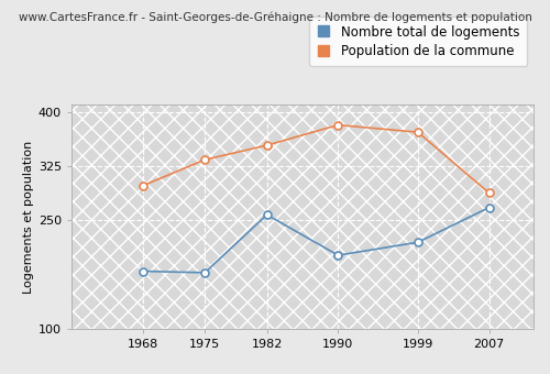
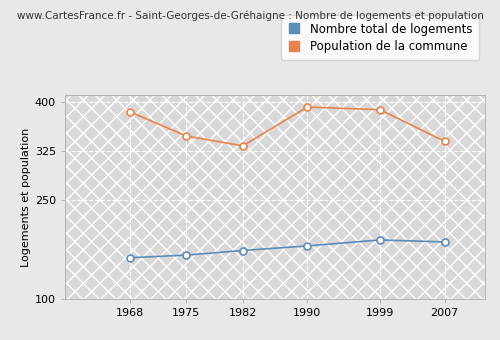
Nombre total de logements/1968: 180 -> 163
Population de la commune/1968: 298 -> 385
Nombre total de logements/1975: 178 -> 167
Population de la commune/1975: 334 -> 348
Nombre total de logements/1982: 258 -> 174
Population de la commune/1982: 354 -> 333
Nombre total de logements/1990: 202 -> 181
Population de la commune/1990: 382 -> 392
Nombre total de logements/1999: 220 -> 190
Population de la commune/1999: 372 -> 388
Nombre total de logements/2007: 268 -> 187
Population de la commune/2007: 288 -> 340
